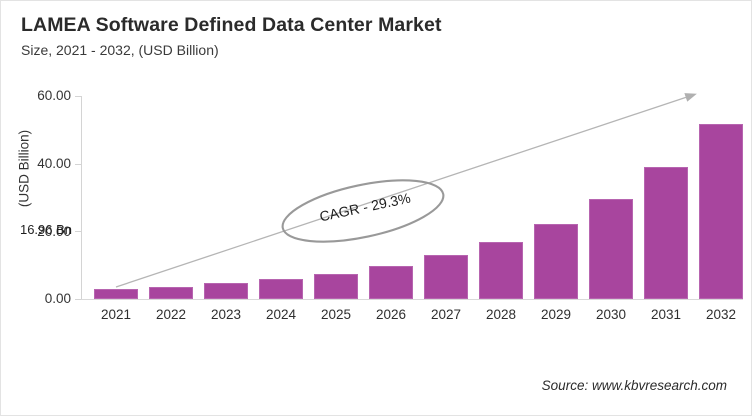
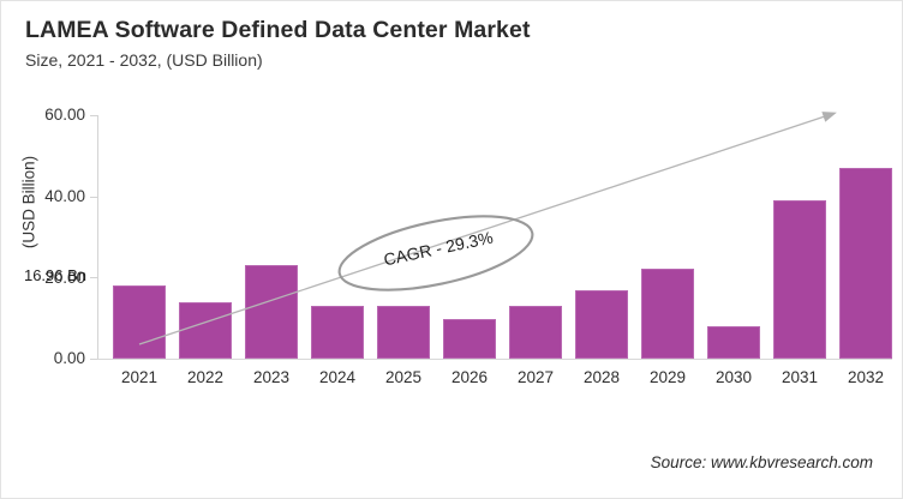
2021: 3 -> 18
2022: 4 -> 14
2023: 5 -> 23
2024: 6 -> 13
2025: 8 -> 13
2030: 30 -> 8
2032: 52 -> 47
